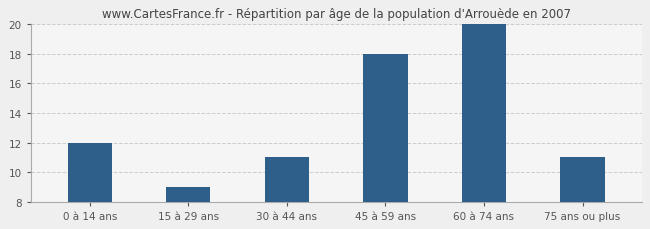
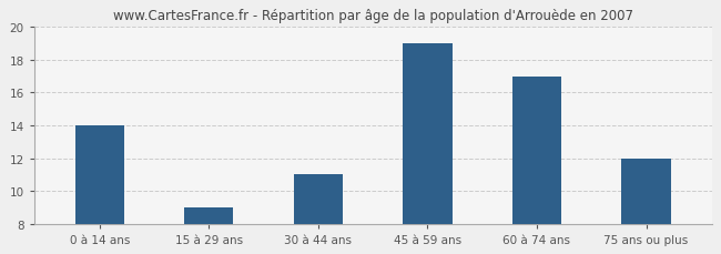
0 à 14 ans: 12 -> 14
45 à 59 ans: 18 -> 19
60 à 74 ans: 20 -> 17
75 ans ou plus: 11 -> 12
